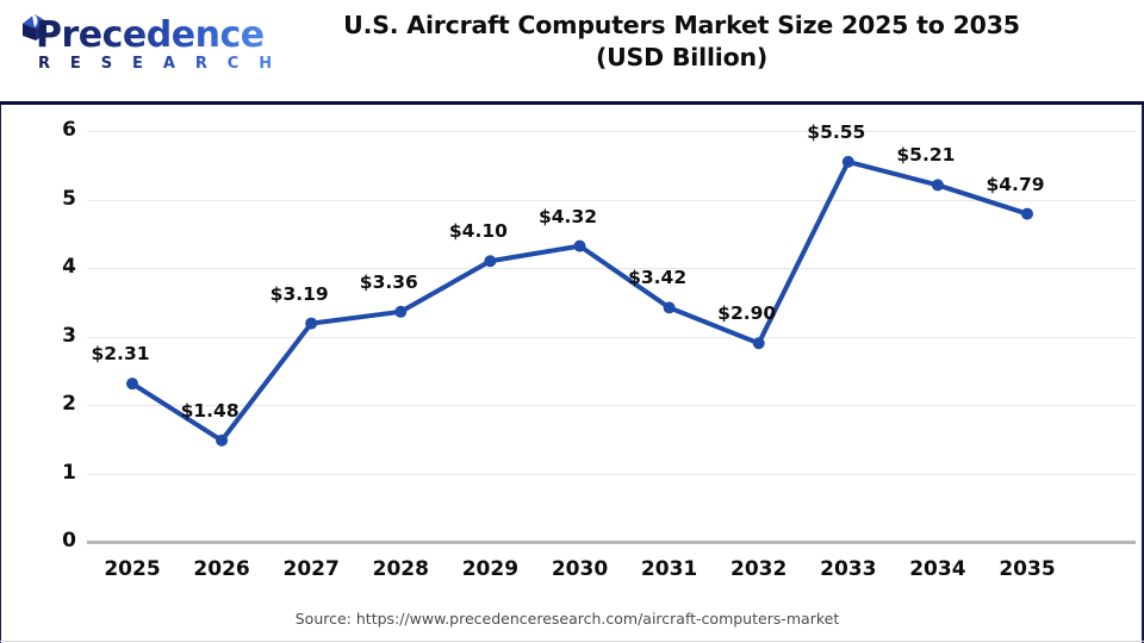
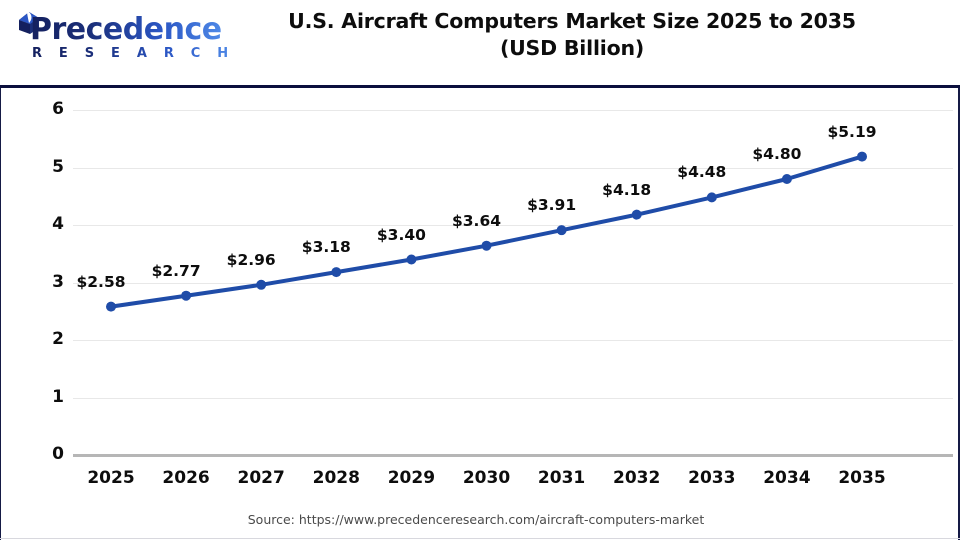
2025: $2.31 -> $2.58
2026: $1.48 -> $2.77
2027: $3.19 -> $2.96
2028: $3.36 -> $3.18
2029: $4.10 -> $3.40
2030: $4.32 -> $3.64
2031: $3.42 -> $3.91
2032: $2.90 -> $4.18
2033: $5.55 -> $4.48
2034: $5.21 -> $4.80
2035: $4.79 -> $5.19
